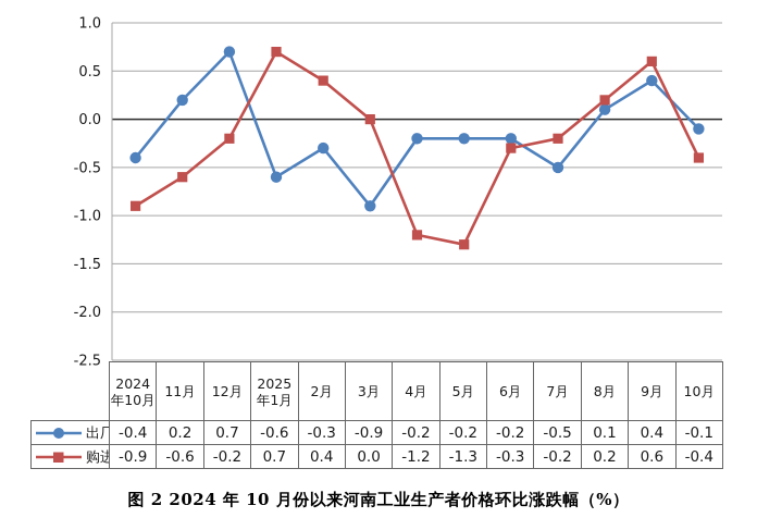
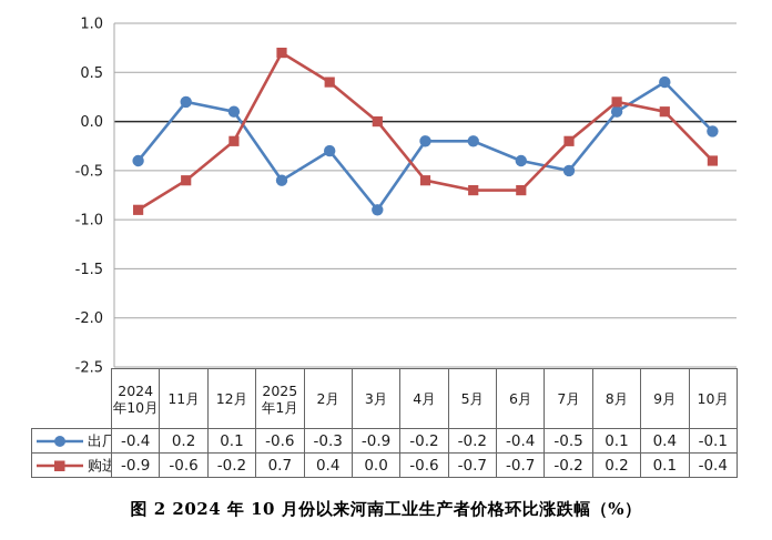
出厂/12月: 0.7 -> 0.1
购进/4月: -1.2 -> -0.6
购进/5月: -1.3 -> -0.7
出厂/6月: -0.2 -> -0.4
购进/6月: -0.3 -> -0.7
购进/9月: 0.6 -> 0.1
